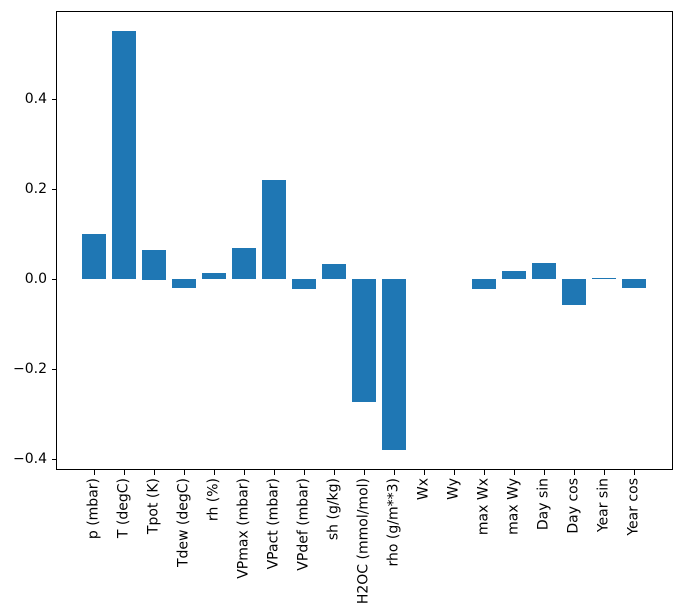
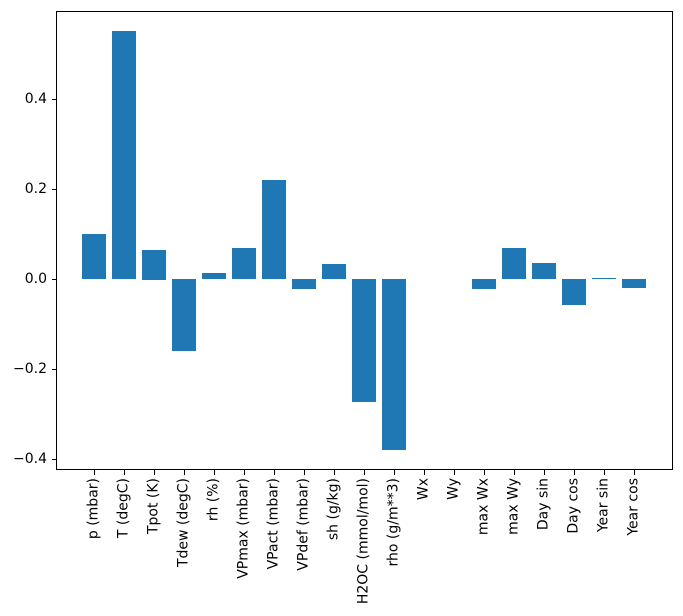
Tdew (degC): -0.02 -> -0.16
max Wy: 0.02 -> 0.07
